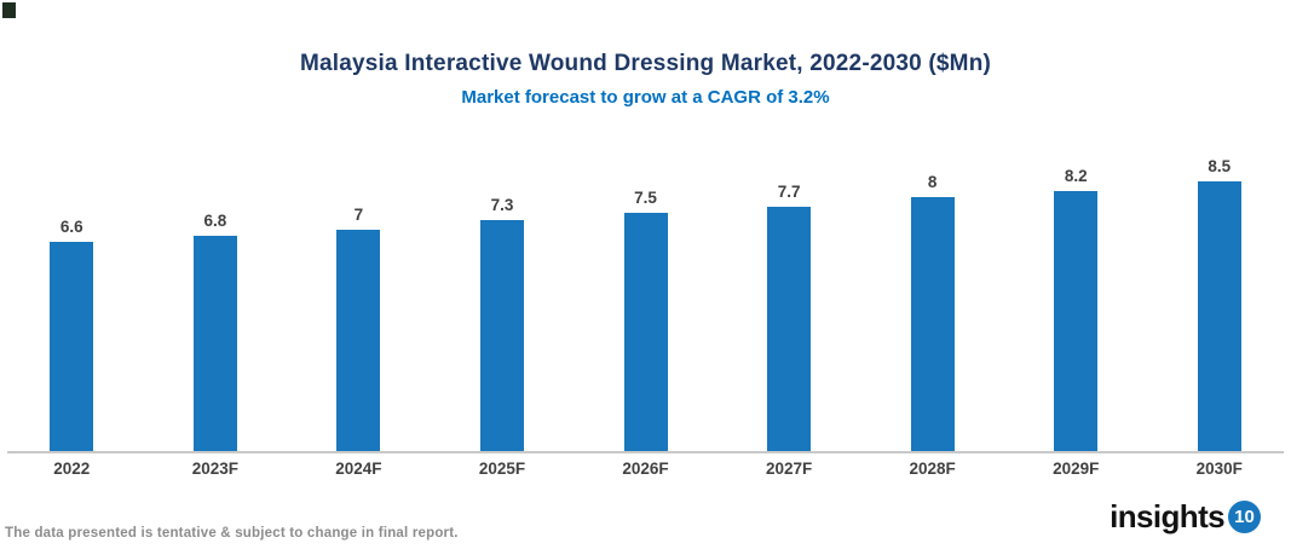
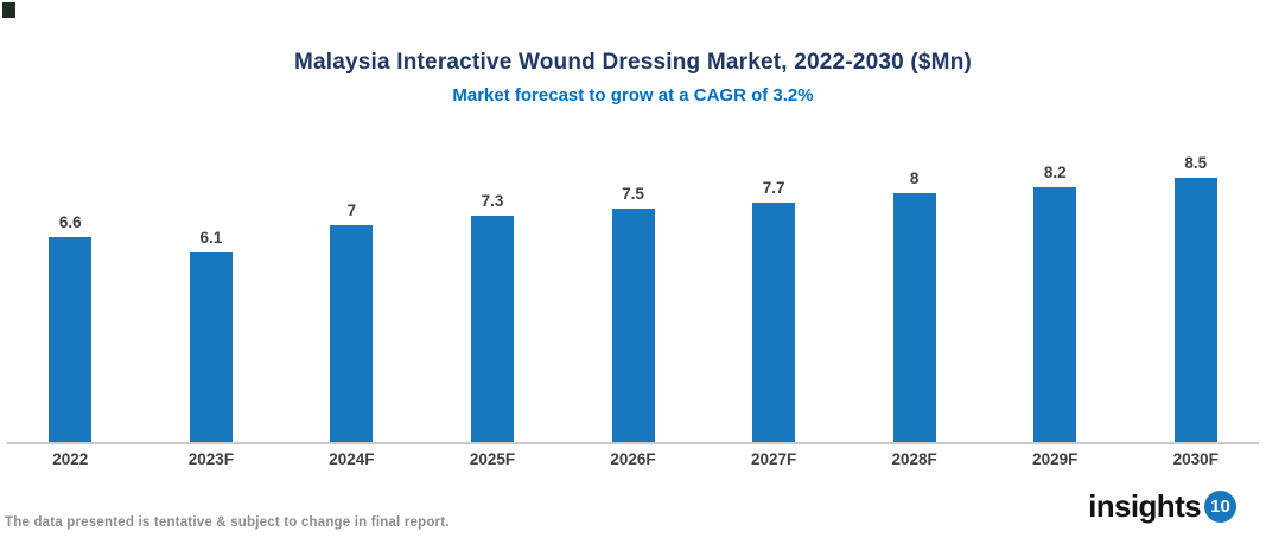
2023F: 6.8 -> 6.1
